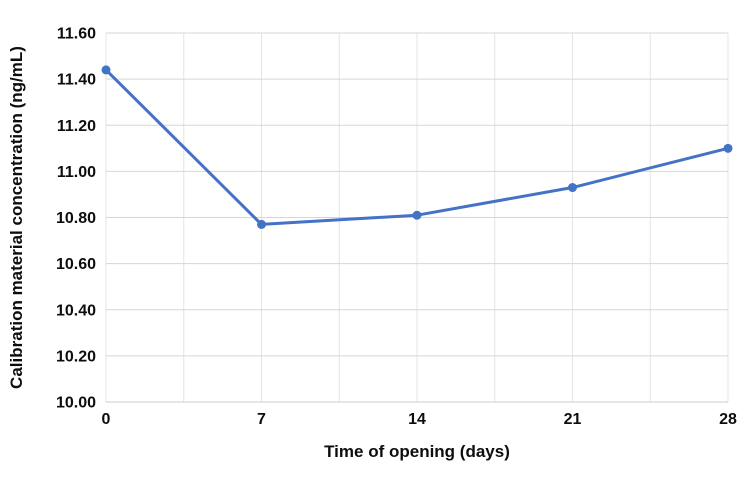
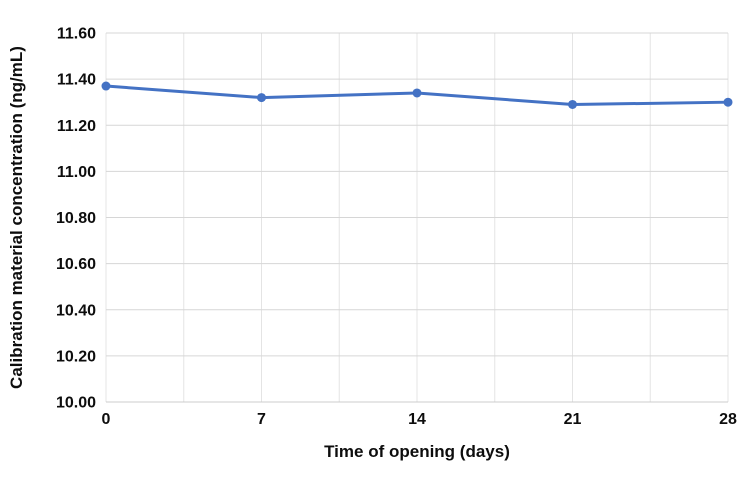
0: 11.44 -> 11.37
7: 10.77 -> 11.32
14: 10.81 -> 11.34
21: 10.93 -> 11.29
28: 11.10 -> 11.30
